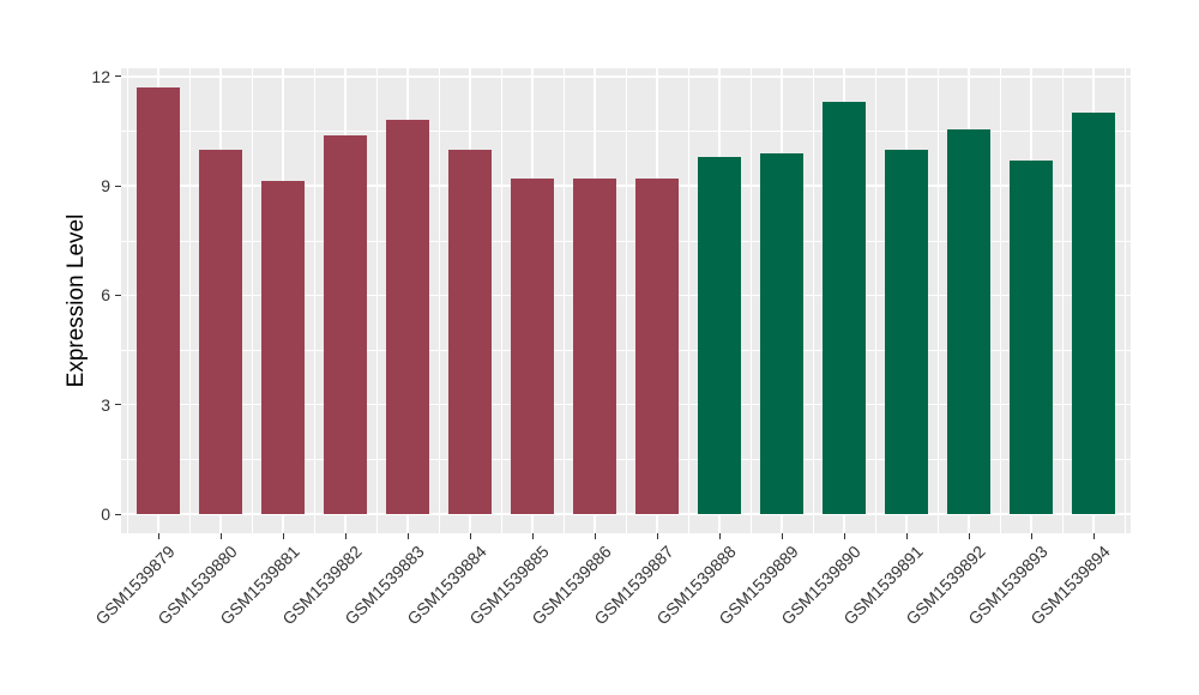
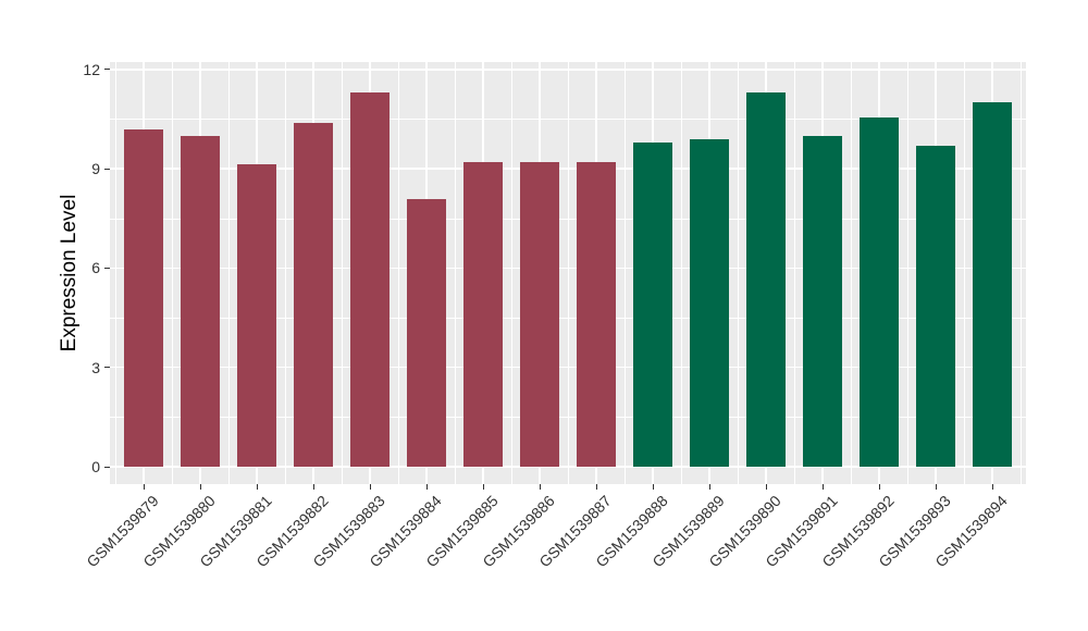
GSM1539879: 11.7 -> 10.2
GSM1539883: 10.8 -> 11.3
GSM1539884: 10.0 -> 8.1
